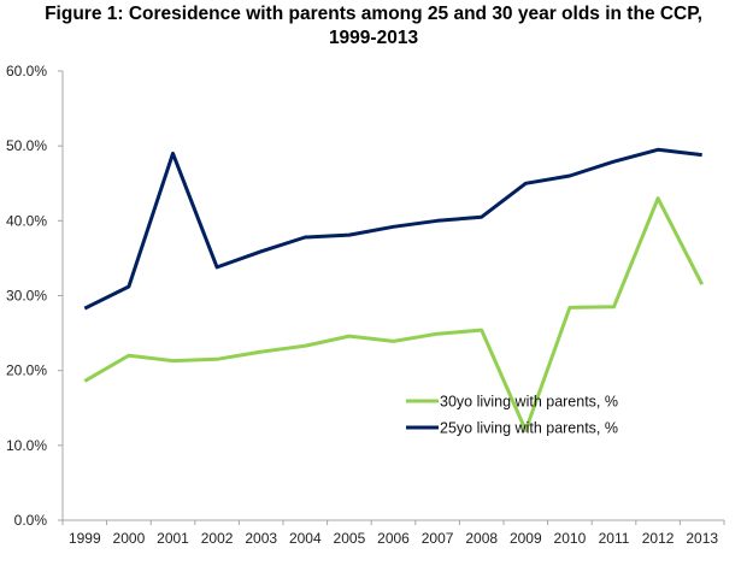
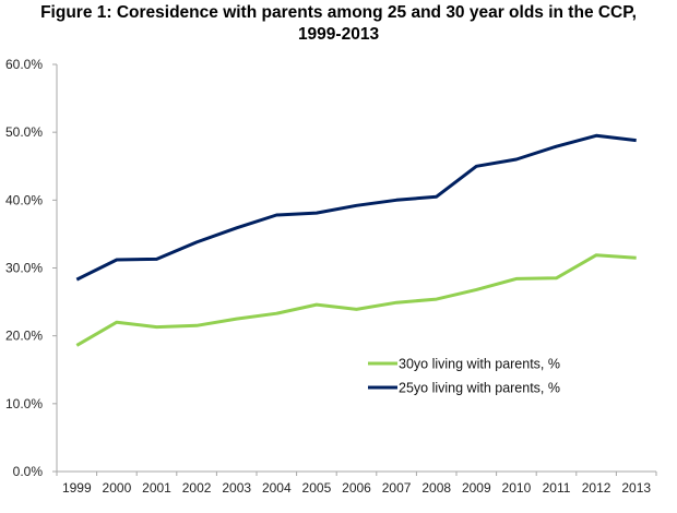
25yo living with parents, %/2001: 49% -> 31%
30yo living with parents, %/2009: 12% -> 27%
30yo living with parents, %/2012: 43% -> 32%
